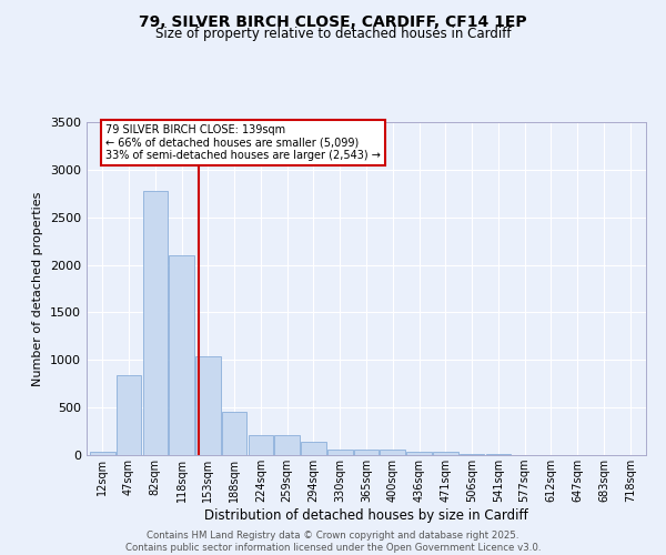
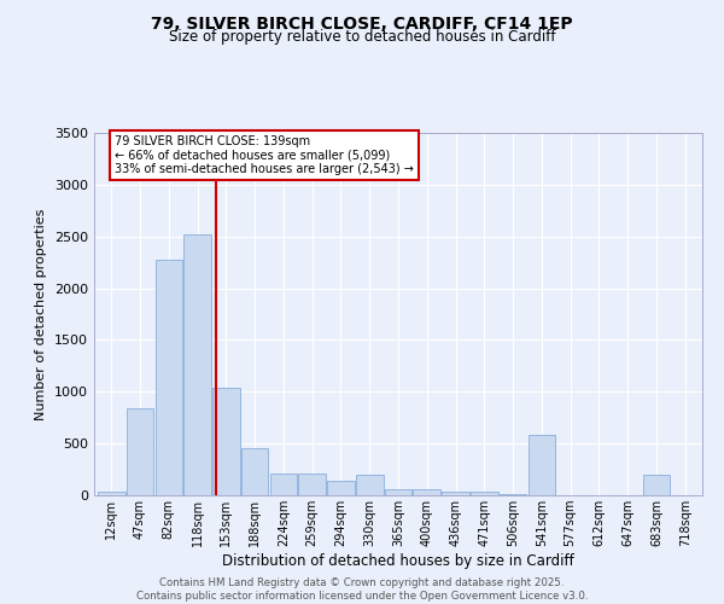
82sqm: 2780 -> 2280
118sqm: 2100 -> 2520
330sqm: 60 -> 200
541sqm: 20 -> 580
683sqm: 0 -> 200
